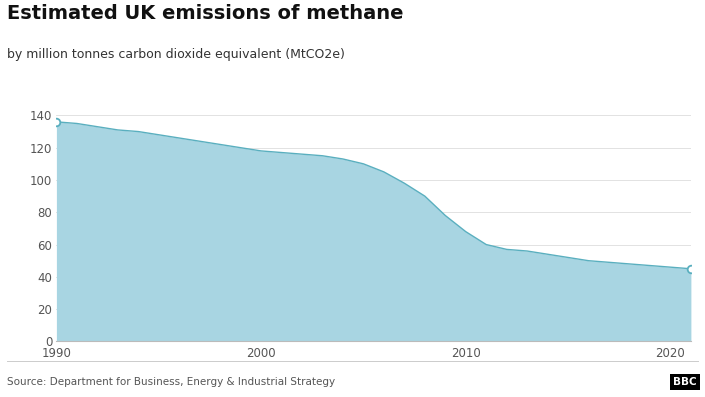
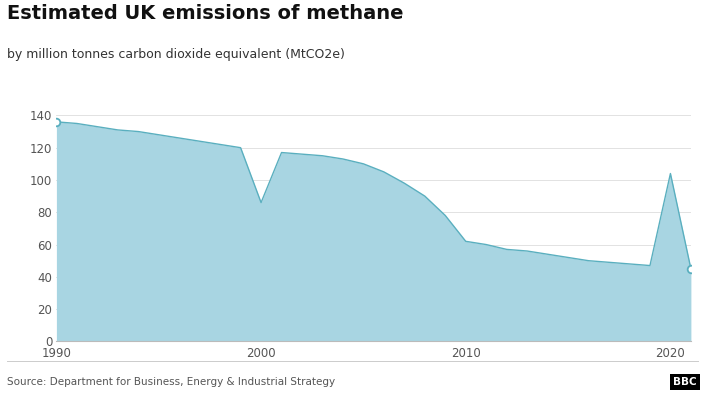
2000: 118 -> 86
2010: 68 -> 62
2020: 46 -> 104
